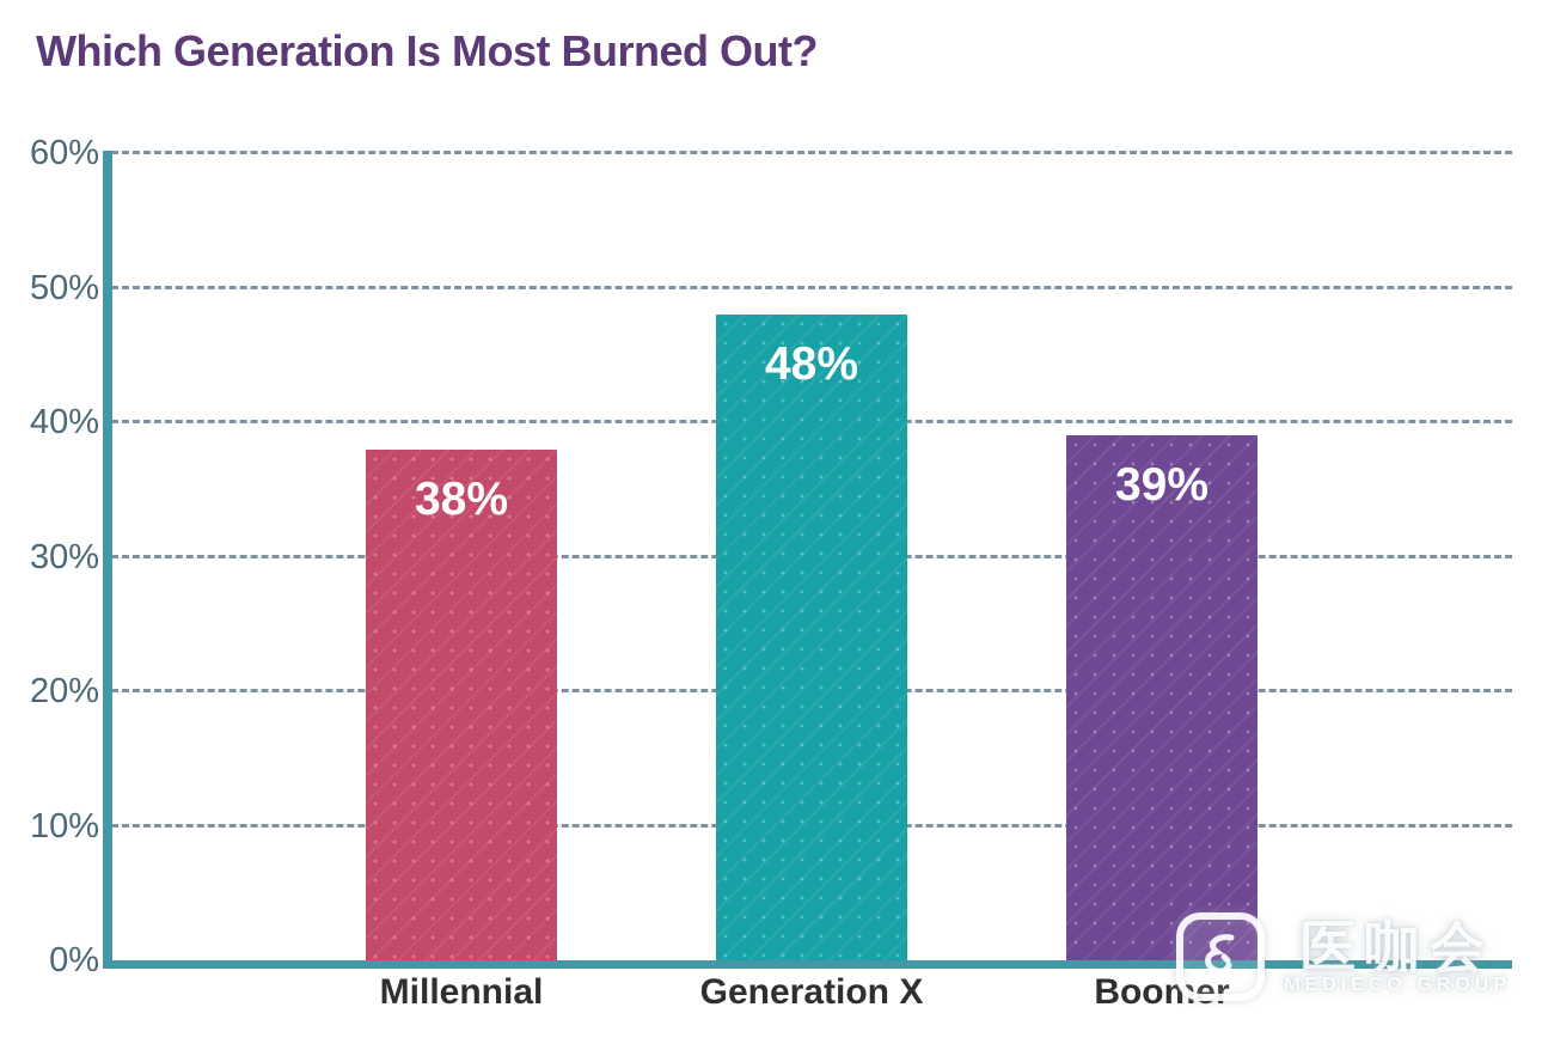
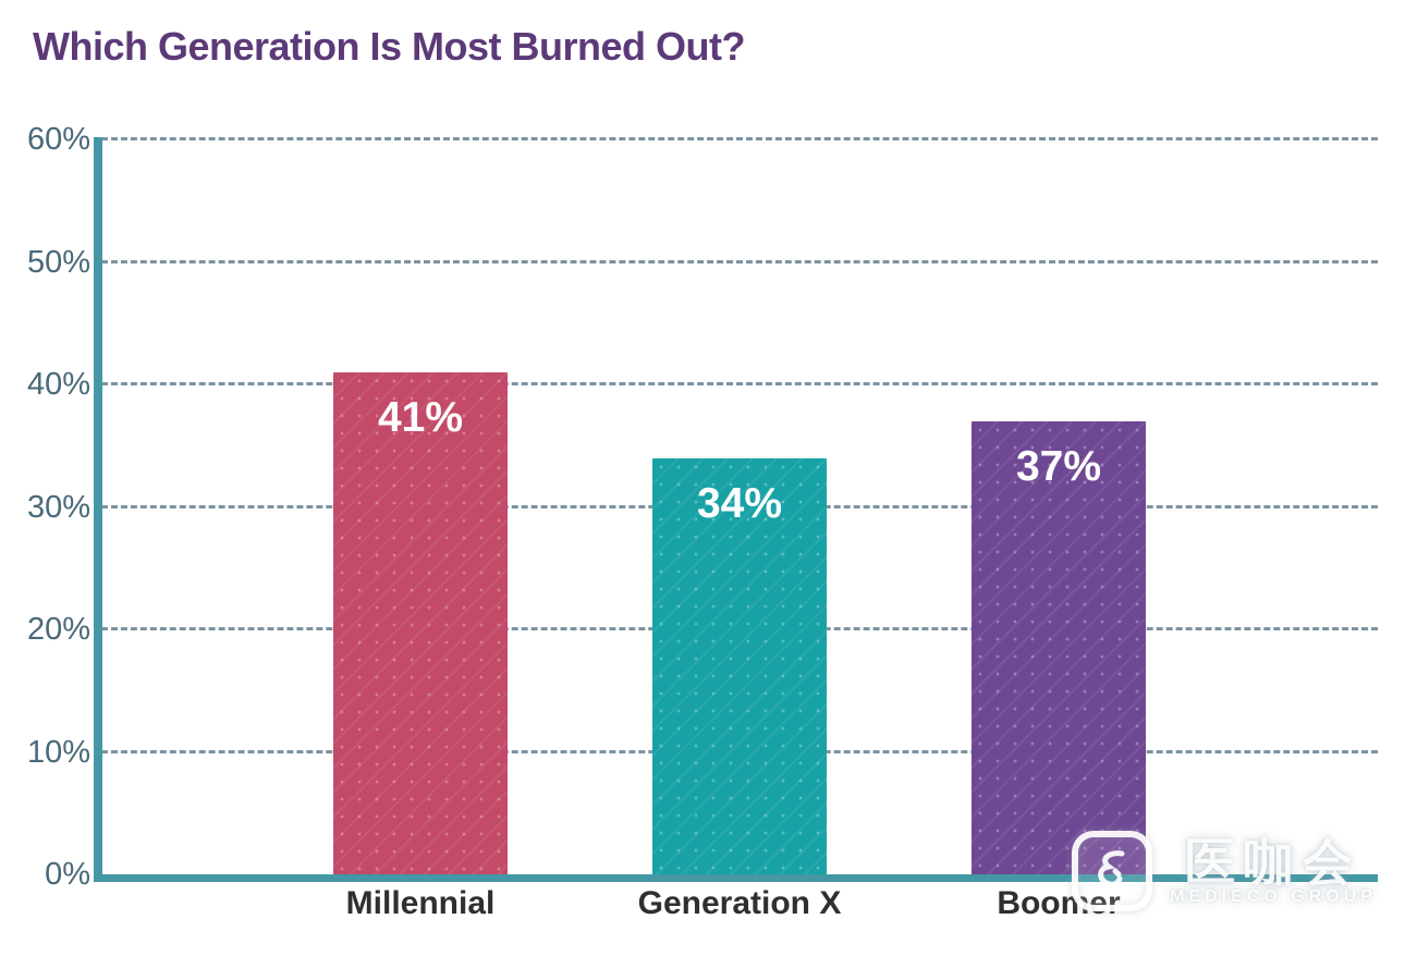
Millennial: 38% -> 41%
Generation X: 48% -> 34%
Boomer: 39% -> 37%
